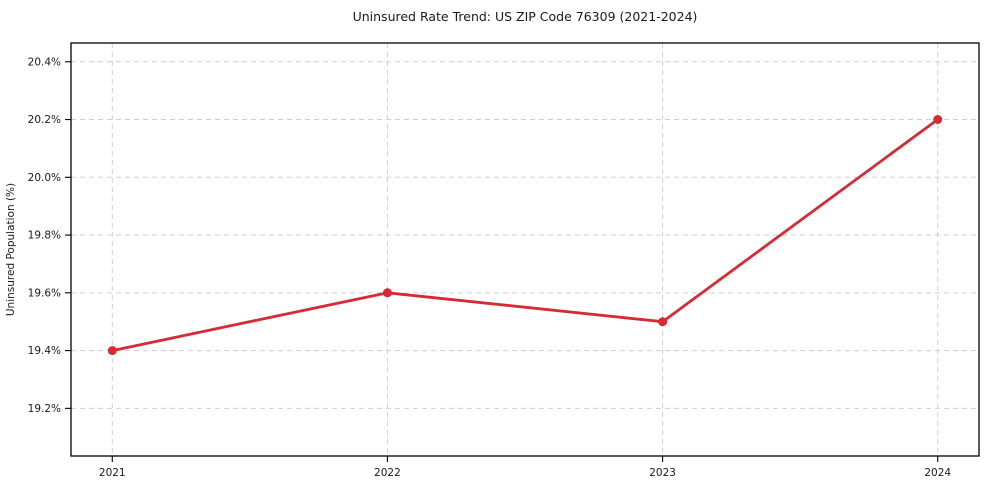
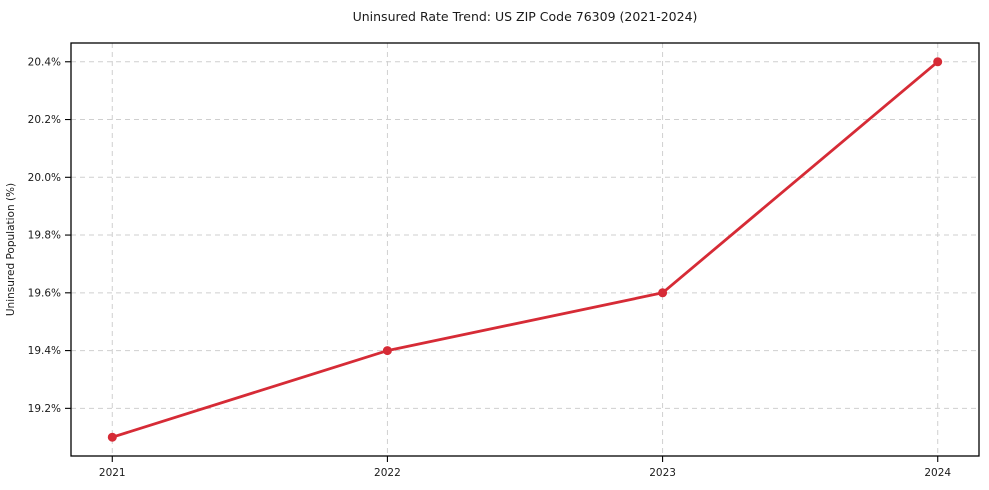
2021: 19.4% -> 19.1%
2022: 19.6% -> 19.4%
2023: 19.5% -> 19.6%
2024: 20.2% -> 20.4%
